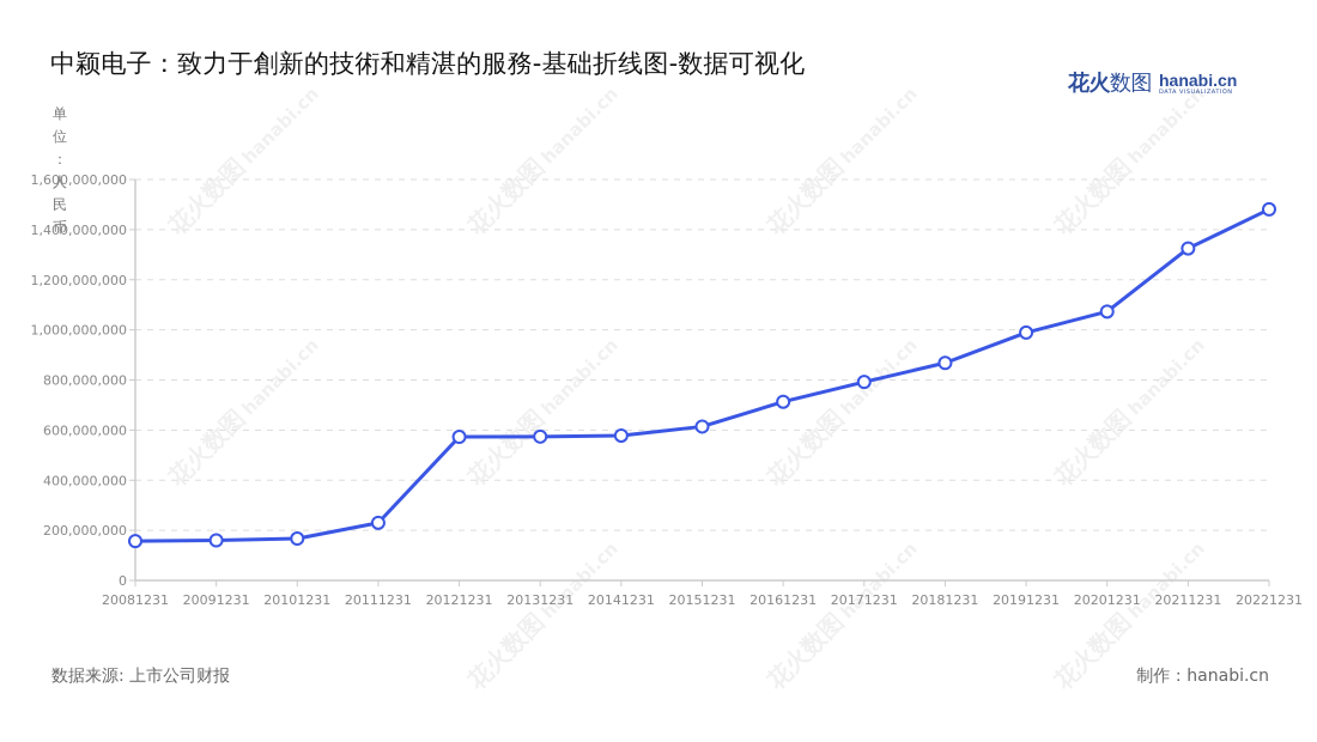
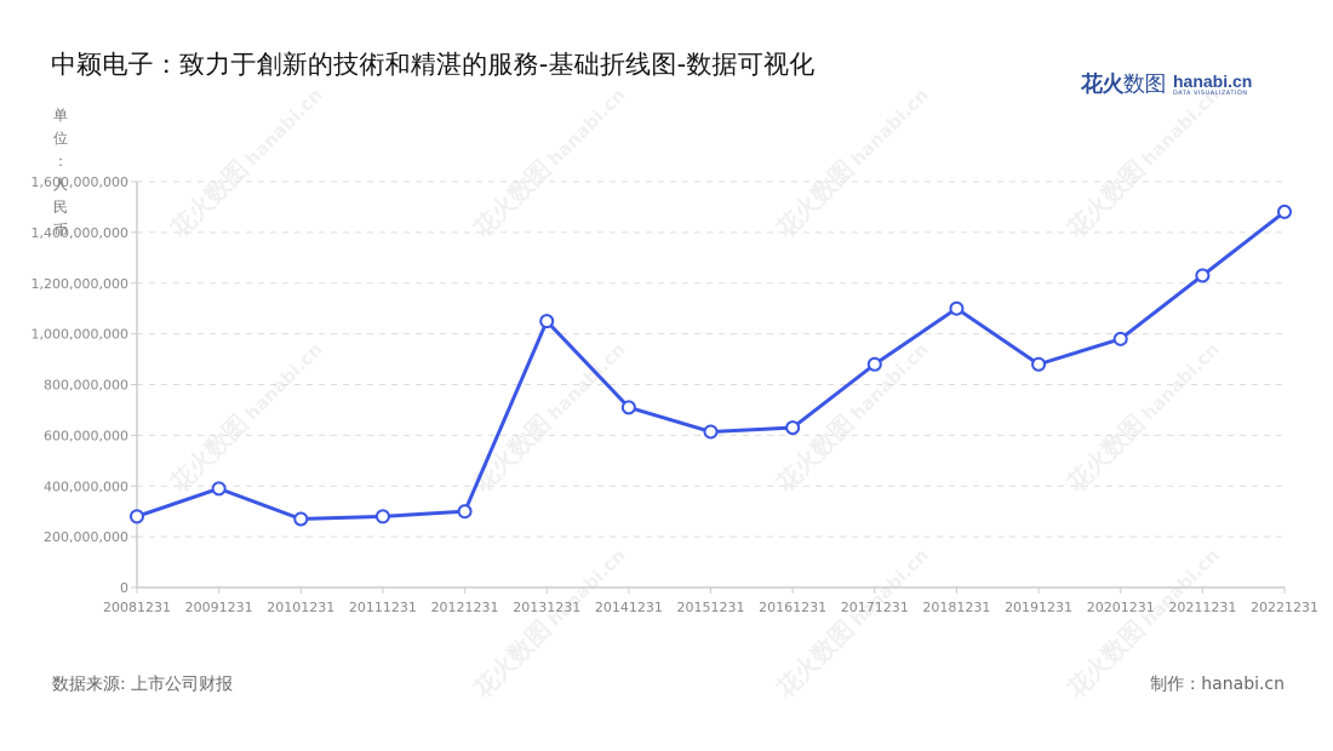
20081231: 160000000 -> 280000000
20091231: 160000000 -> 390000000
20101231: 170000000 -> 270000000
20111231: 230000000 -> 280000000
20121231: 570000000 -> 300000000
20131231: 570000000 -> 1050000000
20141231: 580000000 -> 710000000
20161231: 710000000 -> 630000000
20171231: 790000000 -> 880000000
20181231: 870000000 -> 1100000000
20191231: 990000000 -> 880000000
20201231: 1070000000 -> 980000000
20211231: 1320000000 -> 1230000000
